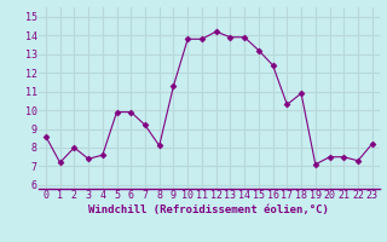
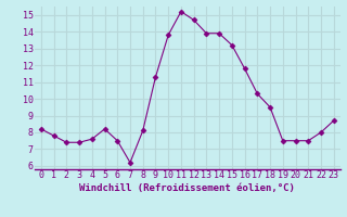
0: 8.6 -> 8.2
1: 7.2 -> 7.8
2: 8.0 -> 7.4
5: 9.9 -> 8.2
6: 9.9 -> 7.5
7: 9.2 -> 6.2
11: 13.8 -> 15.2
12: 14.2 -> 14.7
16: 12.4 -> 11.8
18: 10.9 -> 9.5
19: 7.1 -> 7.5
22: 7.3 -> 8.0
23: 8.2 -> 8.7
